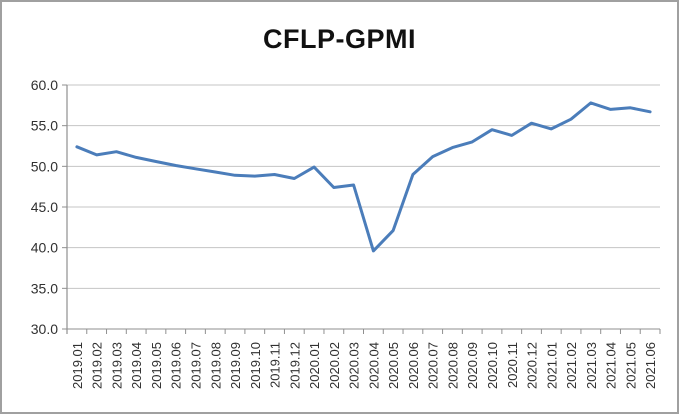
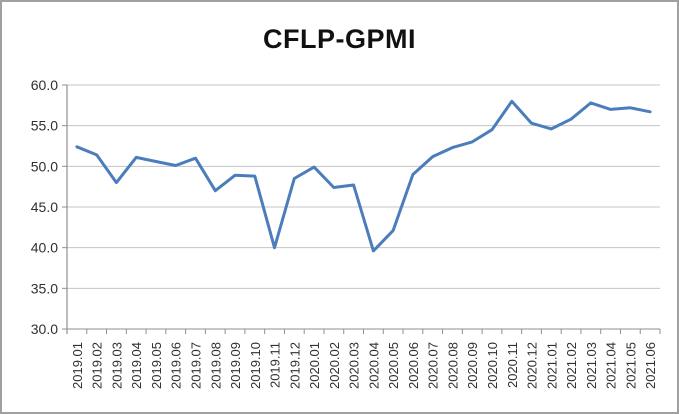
2019.03: 52 -> 48
2019.07: 50 -> 51
2019.08: 49 -> 47
2019.11: 49 -> 40
2020.11: 54 -> 58
